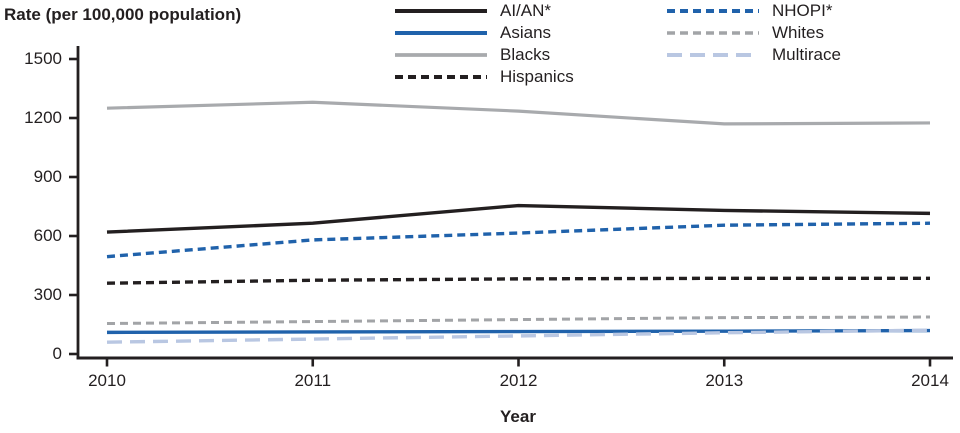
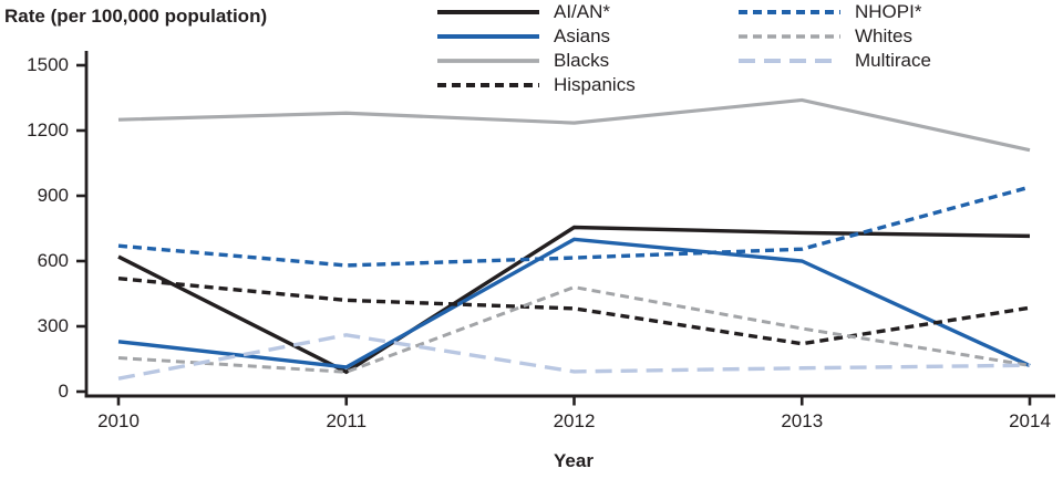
Asians/2010: 110 -> 230
Hispanics/2010: 360 -> 520
NHOPI*/2010: 500 -> 670
AI/AN*/2011: 660 -> 90
Hispanics/2011: 380 -> 420
Whites/2011: 160 -> 90
Multirace/2011: 80 -> 260
Asians/2012: 110 -> 700
Whites/2012: 180 -> 480
Asians/2013: 120 -> 600
Blacks/2013: 1170 -> 1340
Hispanics/2013: 380 -> 220
Whites/2013: 180 -> 290
Blacks/2014: 1180 -> 1110
NHOPI*/2014: 660 -> 940
Whites/2014: 190 -> 120
